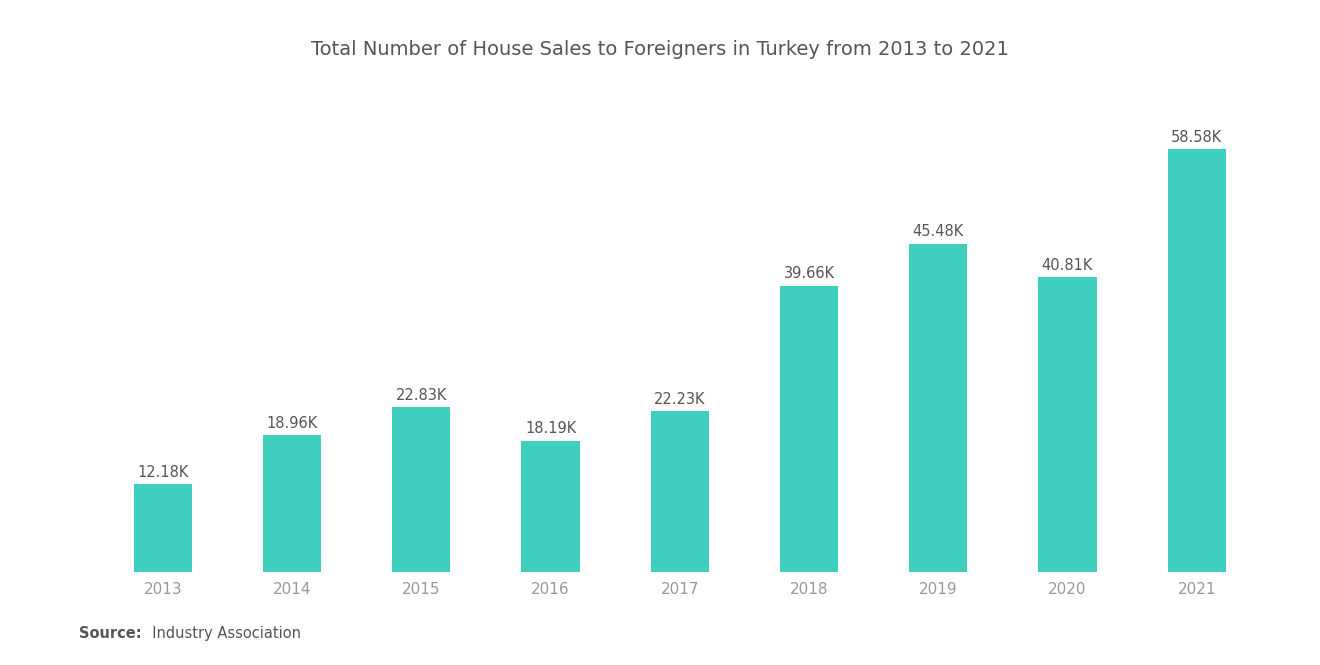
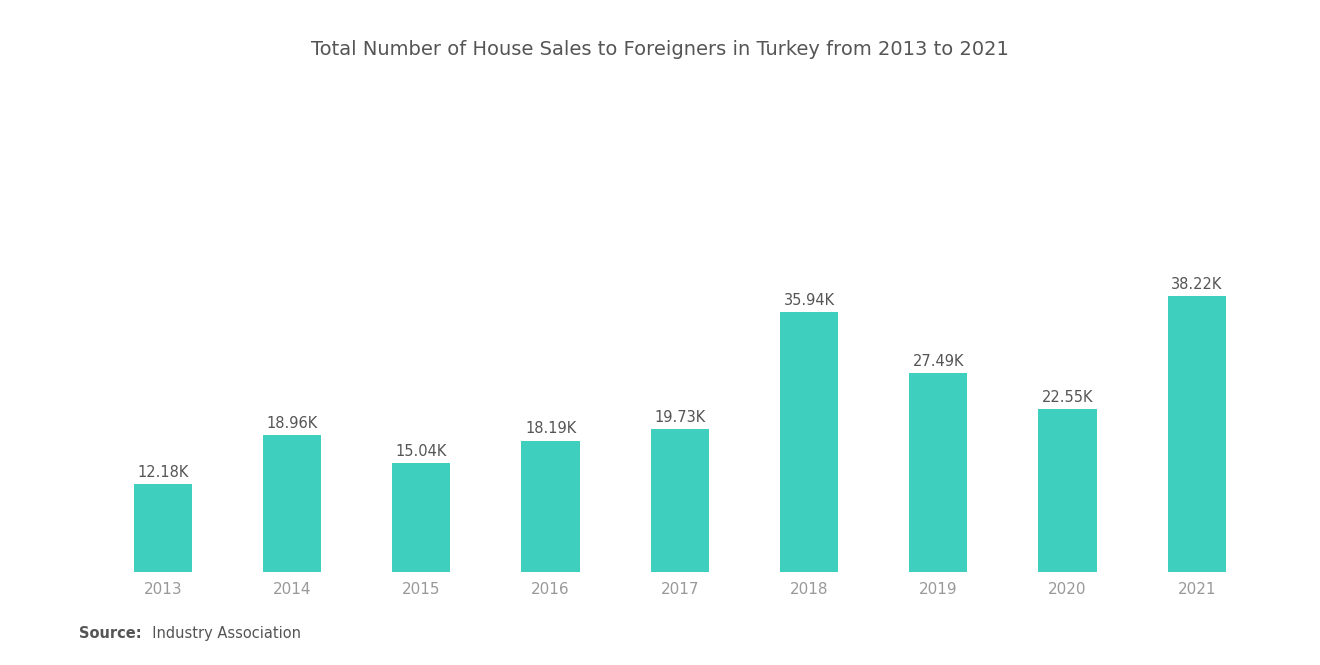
2015: 22.83K -> 15.04K
2017: 22.23K -> 19.73K
2018: 39.66K -> 35.94K
2019: 45.48K -> 27.49K
2020: 40.81K -> 22.55K
2021: 58.58K -> 38.22K
